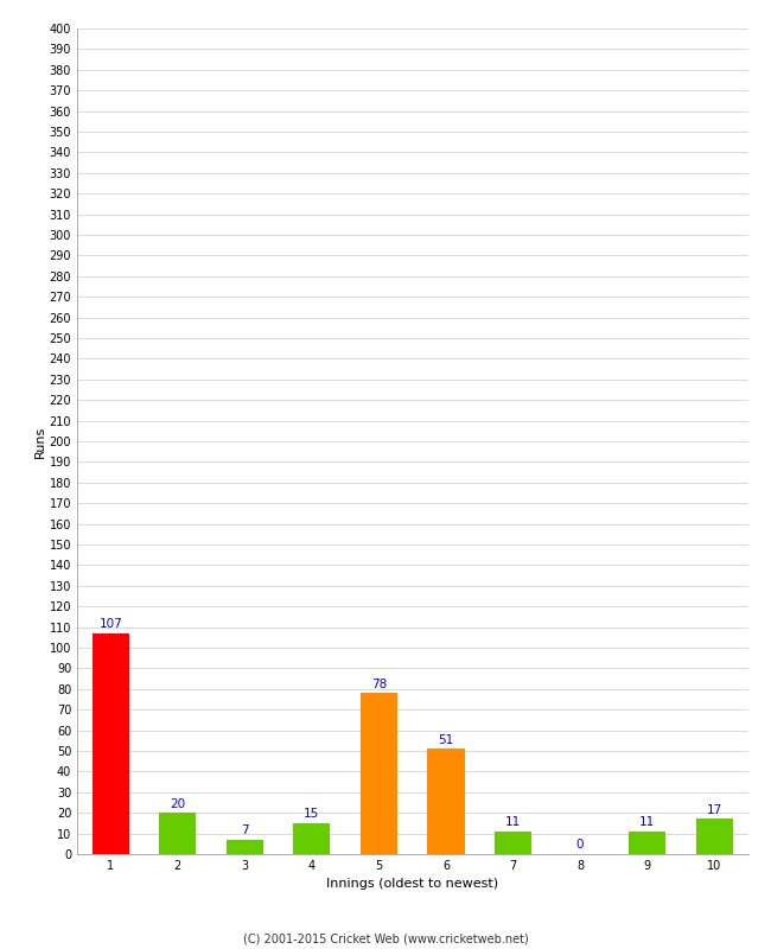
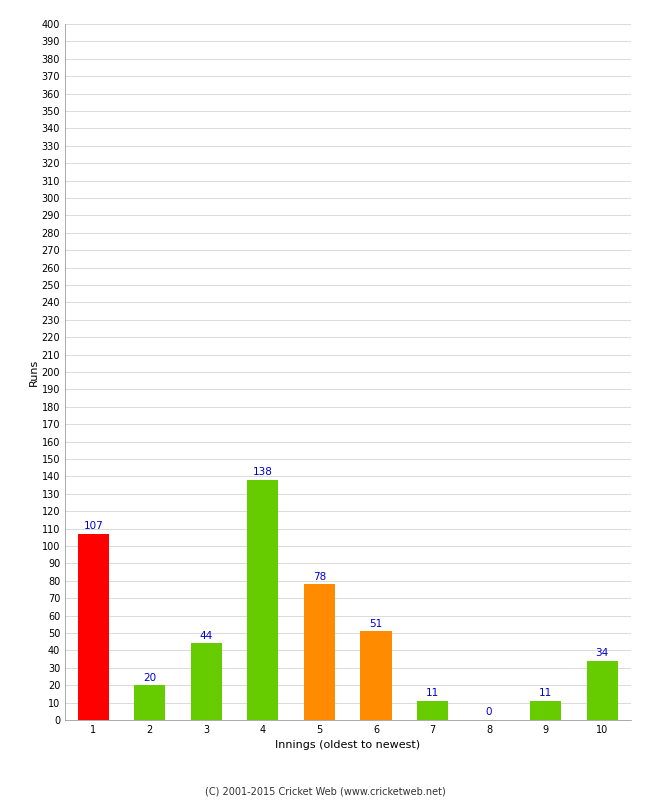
3: 7 -> 44
4: 15 -> 138
10: 17 -> 34
